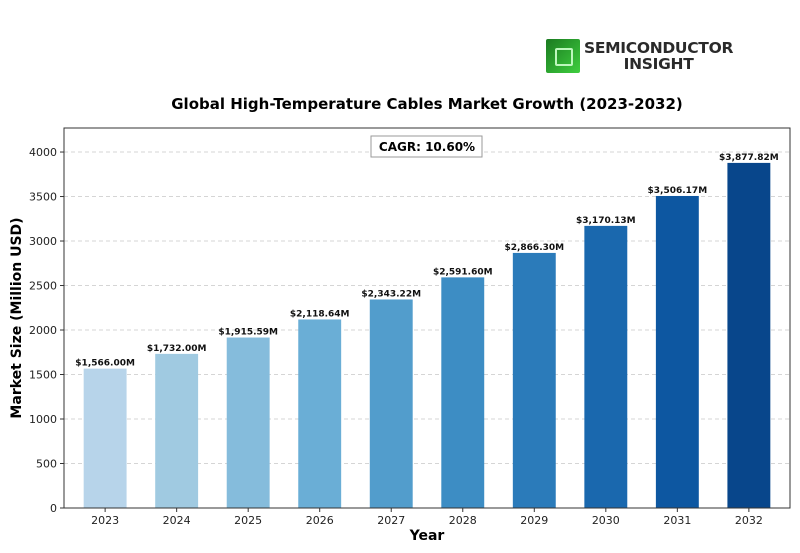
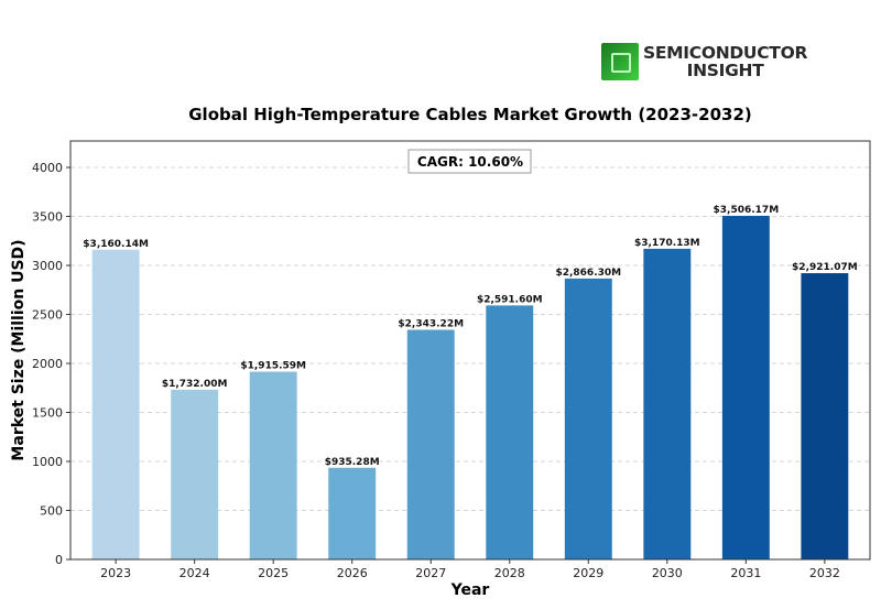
2023: $1,566.00M -> $3,160.14M
2026: $2,118.64M -> $935.28M
2032: $3,877.82M -> $2,921.07M
